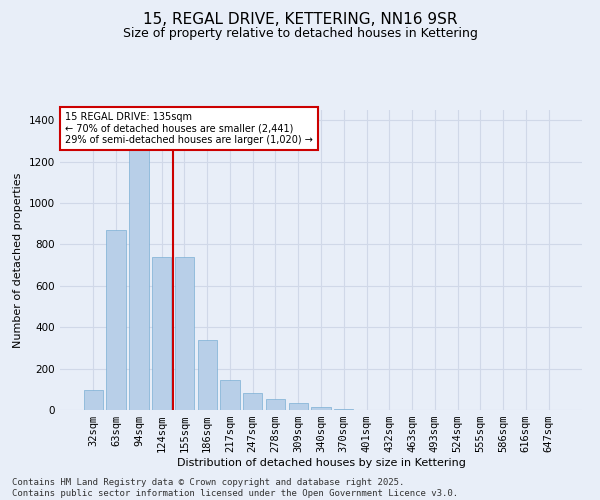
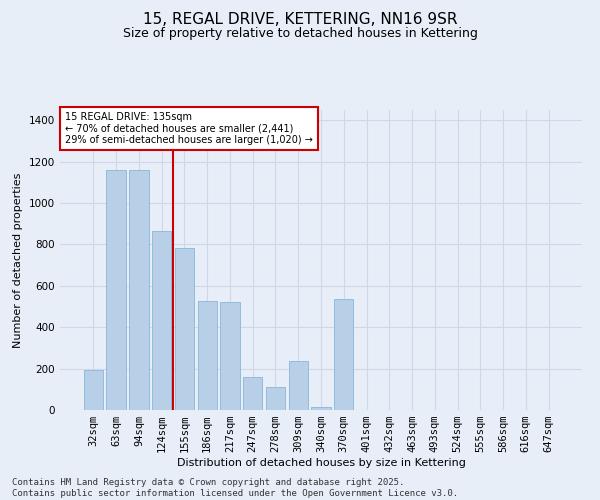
32sqm: 95 -> 195
63sqm: 870 -> 1160
94sqm: 1270 -> 1160
124sqm: 740 -> 865
155sqm: 740 -> 785
186sqm: 340 -> 525
217sqm: 145 -> 520
247sqm: 80 -> 160
278sqm: 55 -> 110
309sqm: 35 -> 235
370sqm: 5 -> 535
